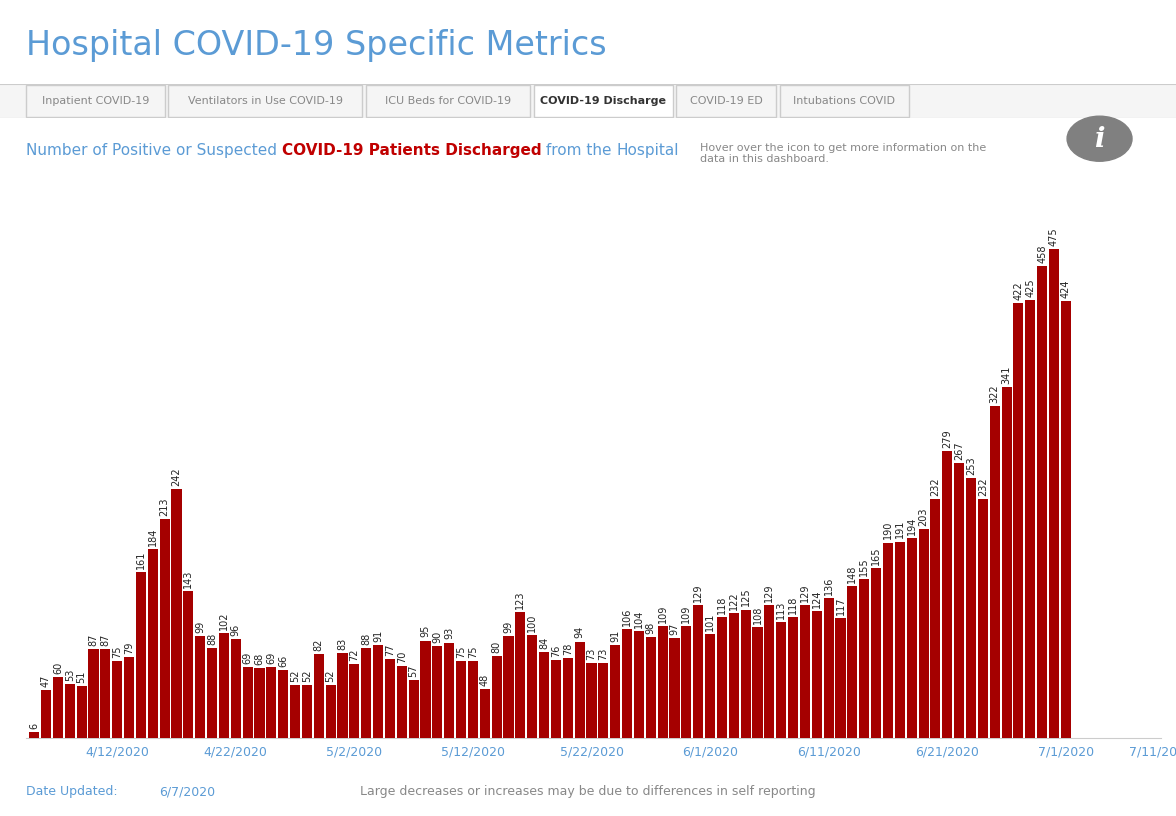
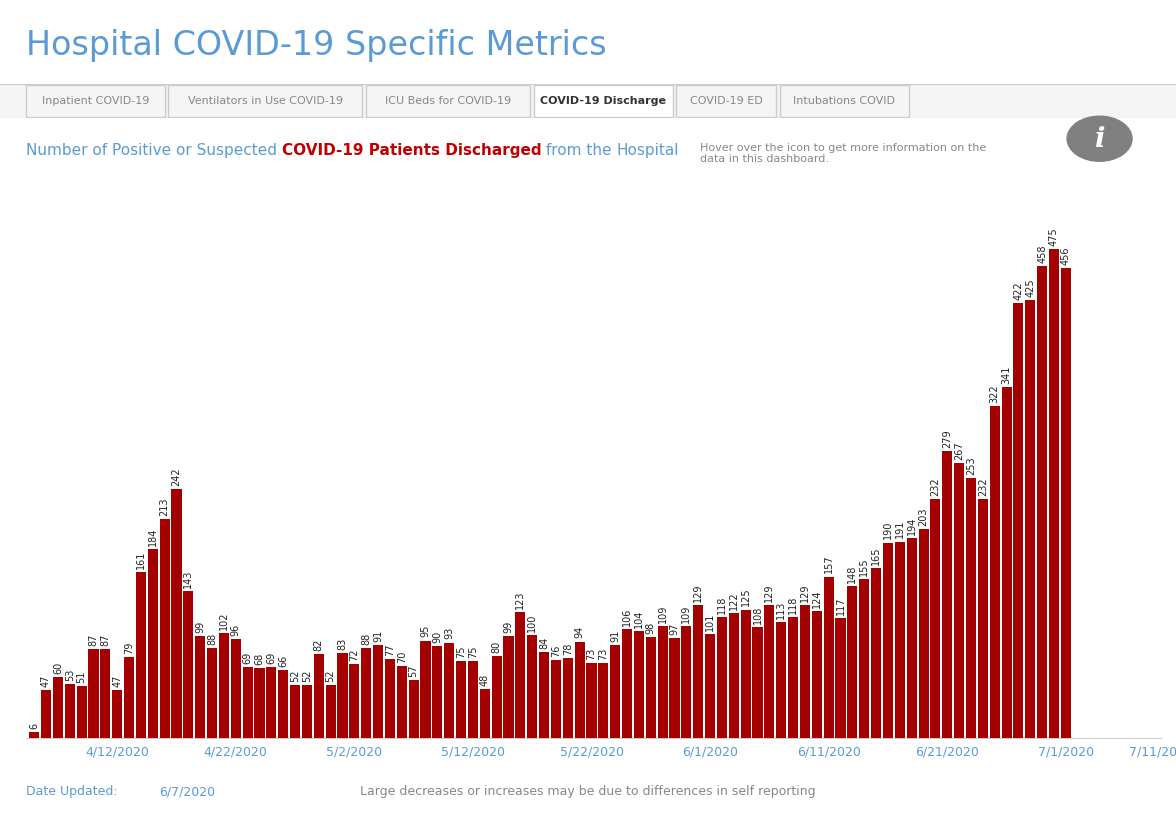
4/12/2020: 75 -> 47
6/11/2020: 136 -> 157
7/1/2020: 424 -> 456
